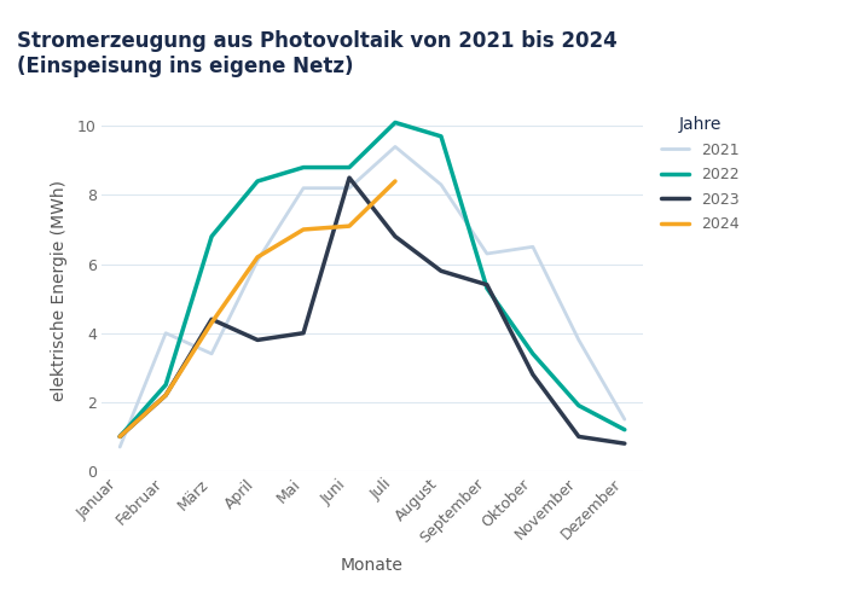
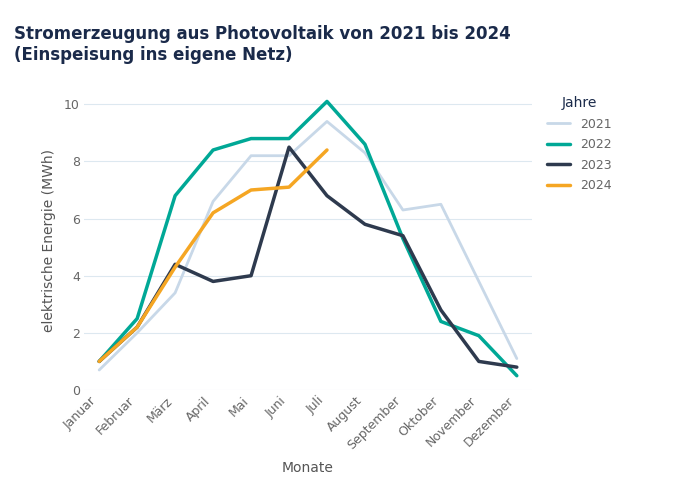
2021/Februar: 4.0 -> 2.0
2021/April: 6.1 -> 6.6
2022/August: 9.7 -> 8.6
2022/Oktober: 3.4 -> 2.4
2021/Dezember: 1.5 -> 1.1
2022/Dezember: 1.2 -> 0.5
